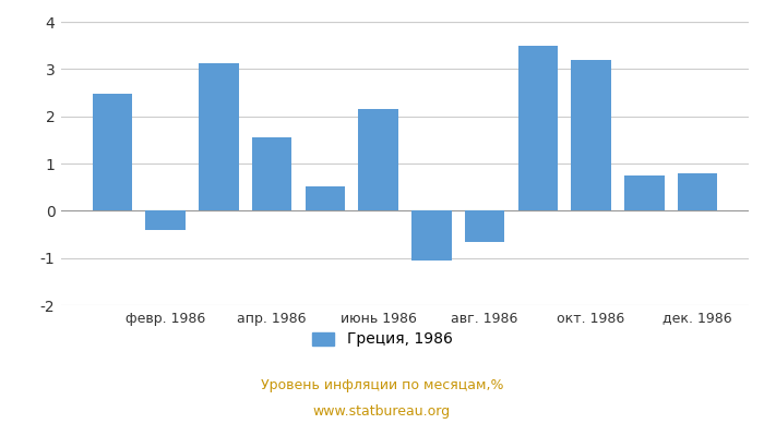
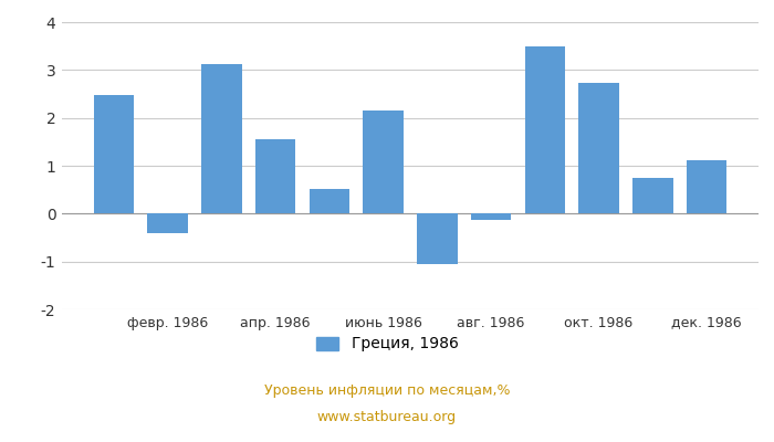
авг. 1986: -0.65 -> -0.14
окт. 1986: 3.20 -> 2.73
дек. 1986: 0.80 -> 1.12
